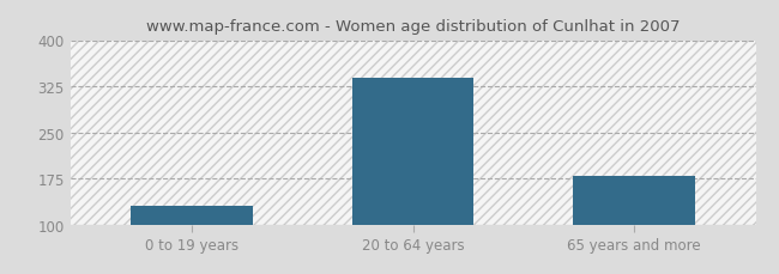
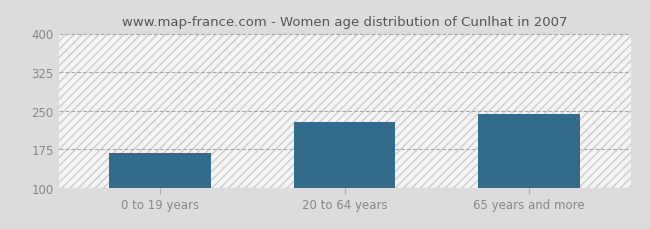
0 to 19 years: 130 -> 168
20 to 64 years: 338 -> 228
65 years and more: 180 -> 244
